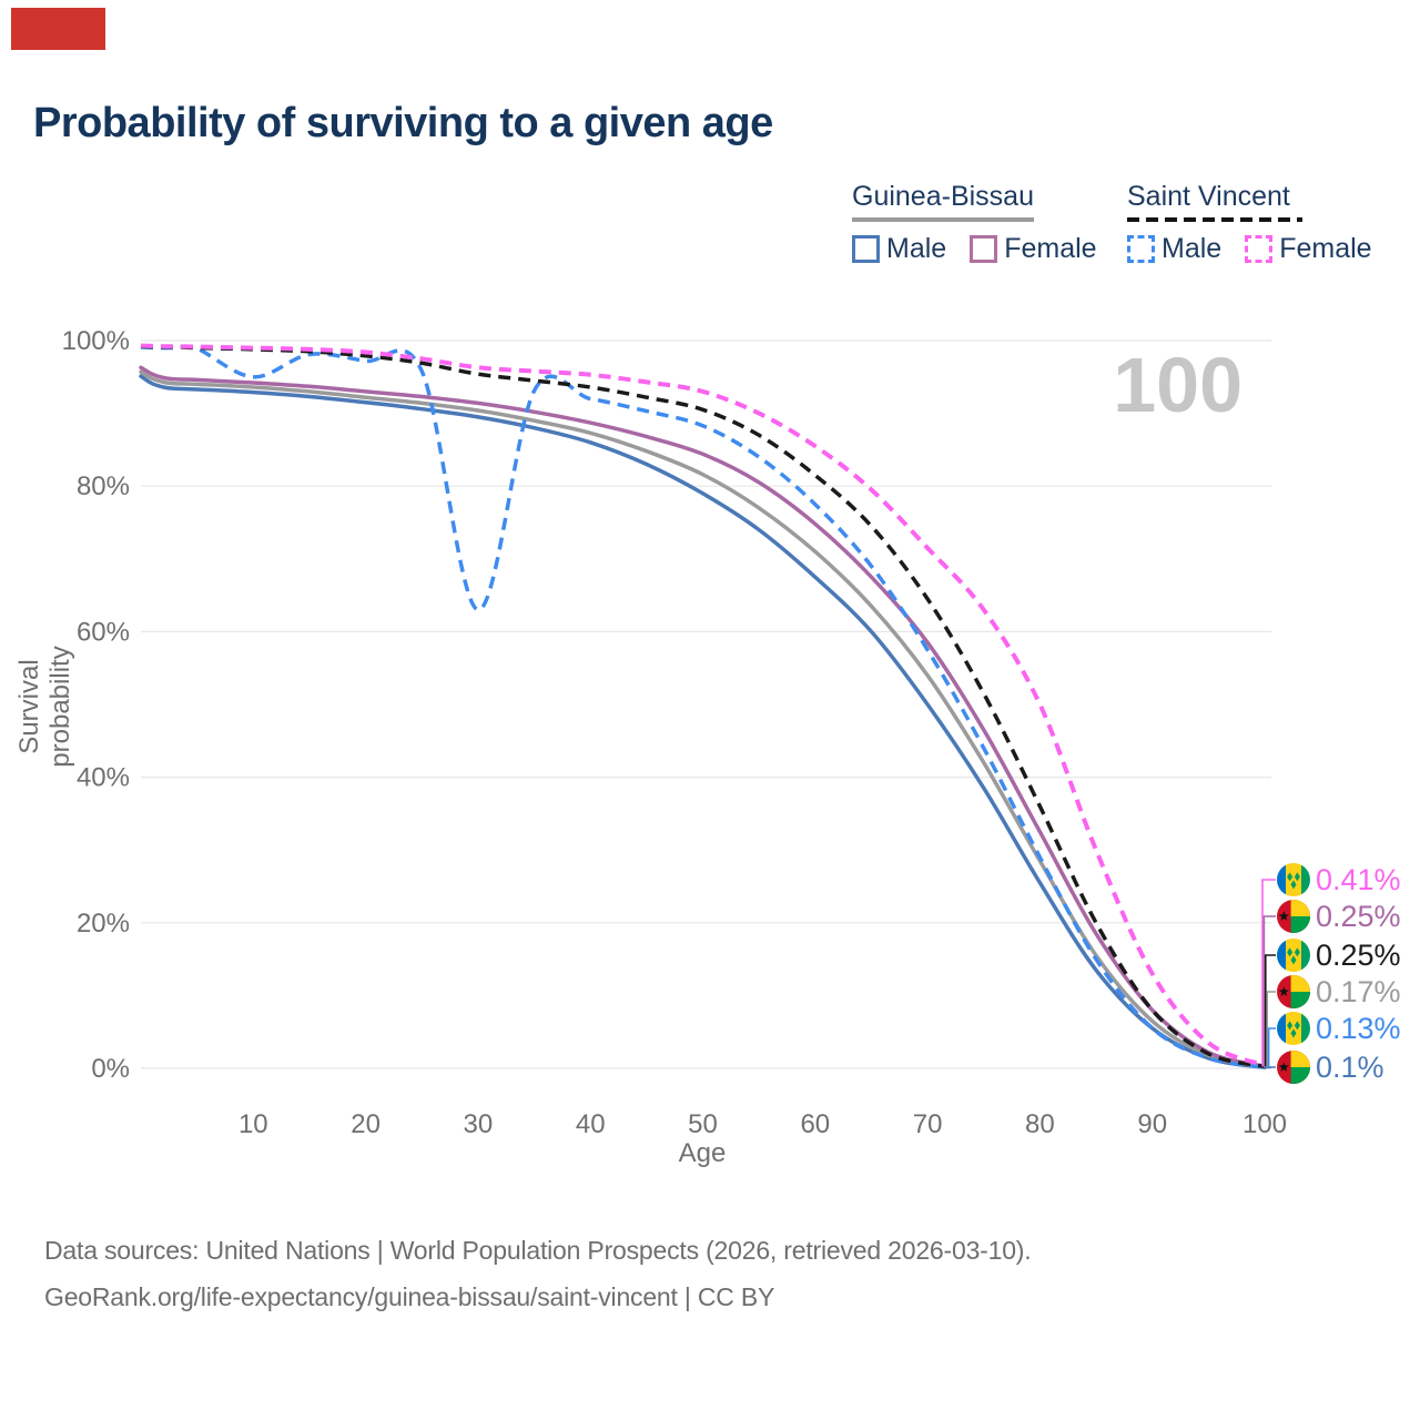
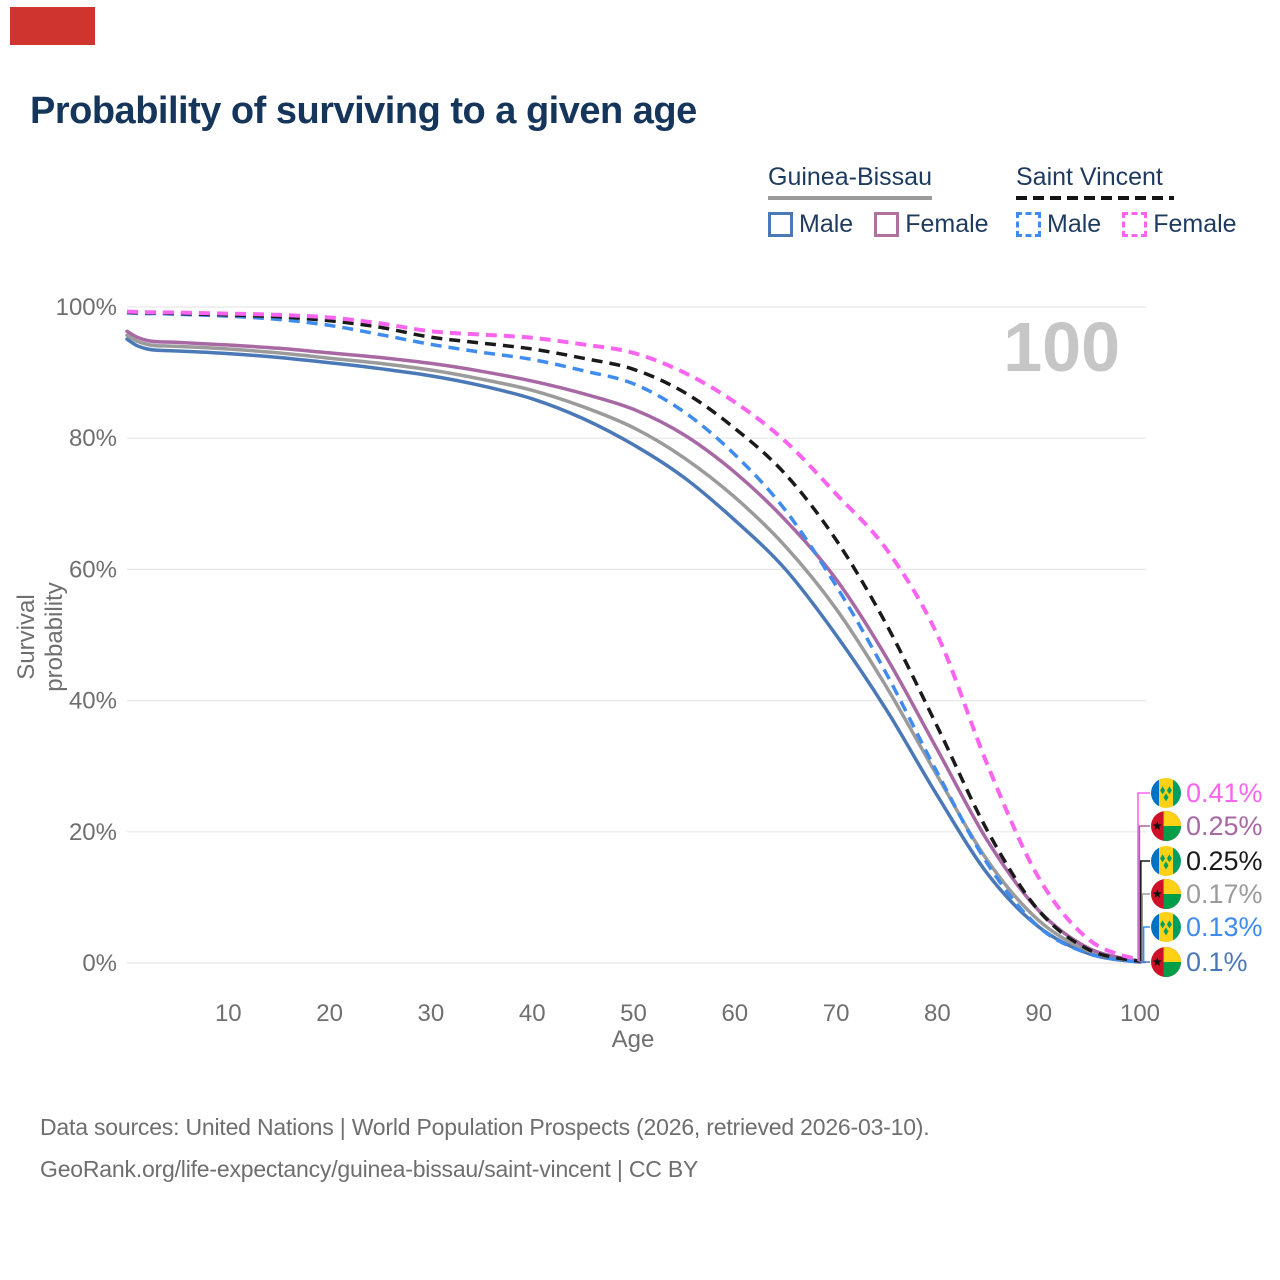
Saint Vincent Male/10: 95% -> 99%
Saint Vincent Male/30: 63% -> 94%
